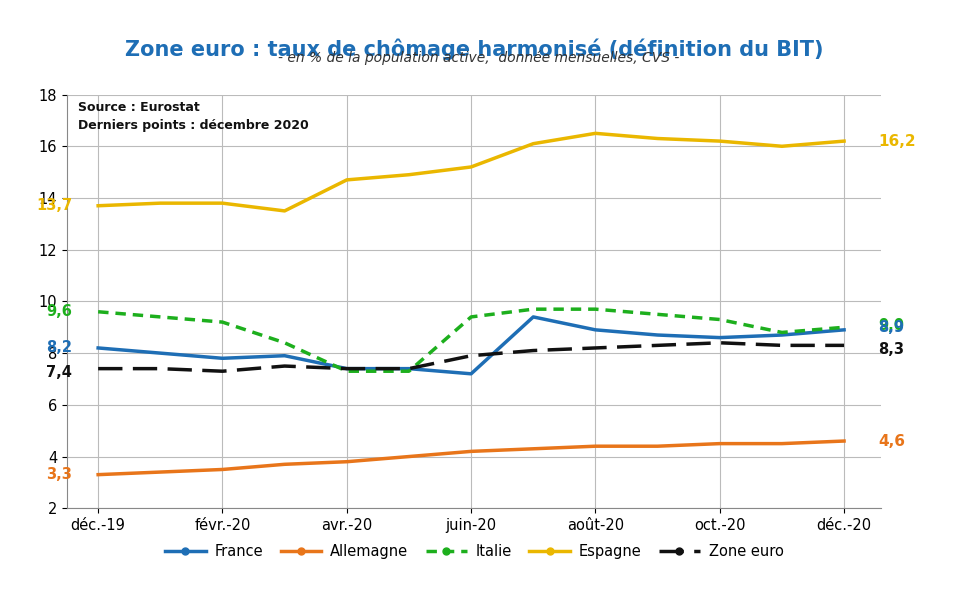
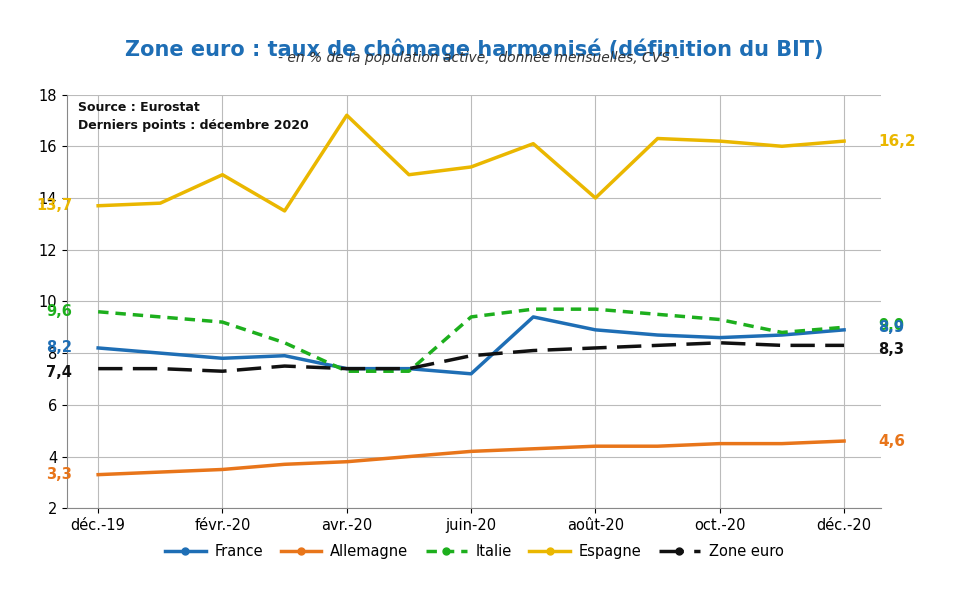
Espagne/févr.-20: 13.8 -> 14.9
Espagne/avr.-20: 14.7 -> 17.2
Espagne/août-20: 16.5 -> 14.0
